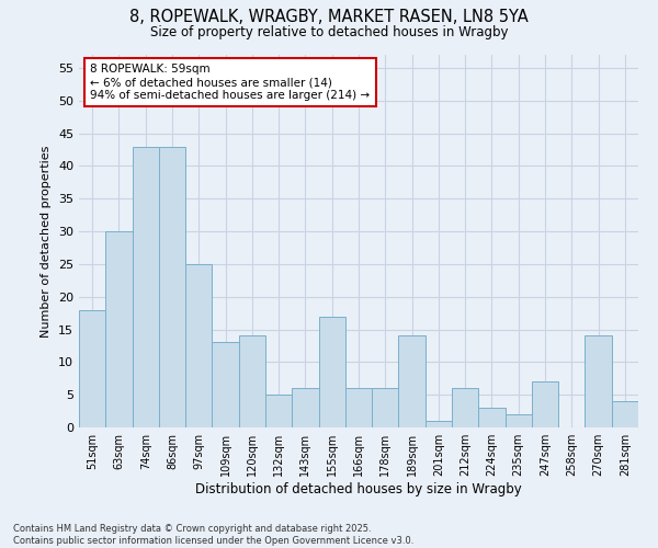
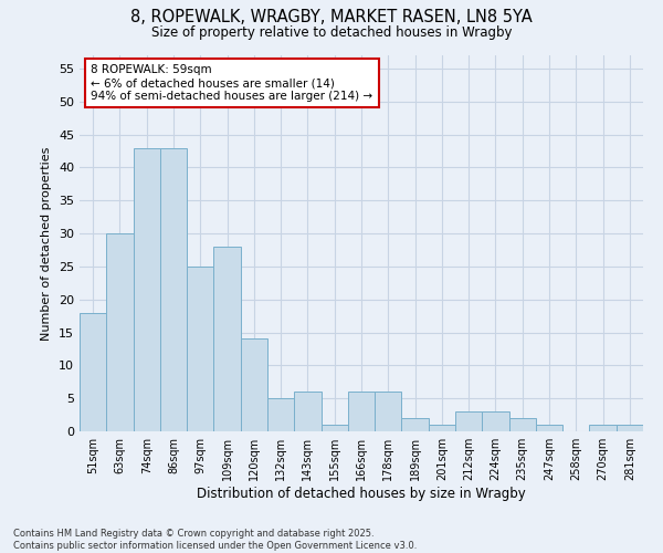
109sqm: 13 -> 28
155sqm: 17 -> 1
189sqm: 14 -> 2
212sqm: 6 -> 3
247sqm: 7 -> 1
270sqm: 14 -> 1
281sqm: 4 -> 1
